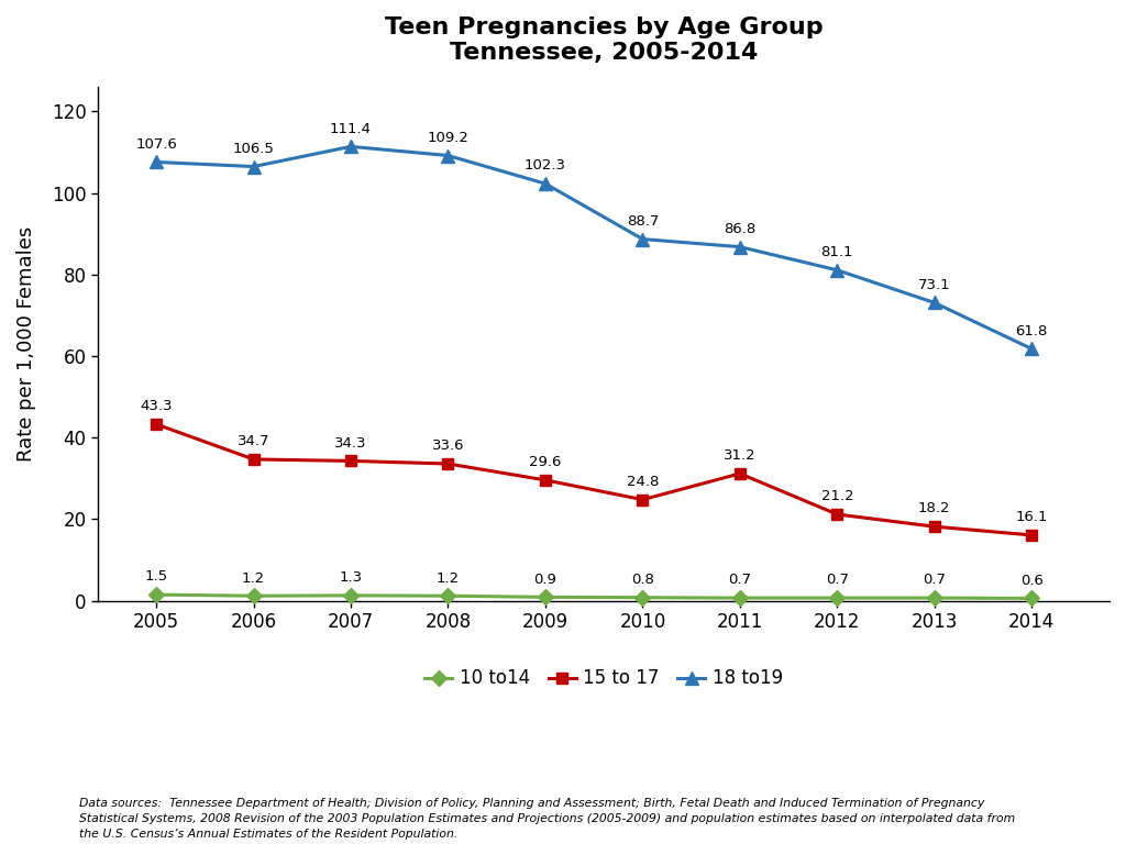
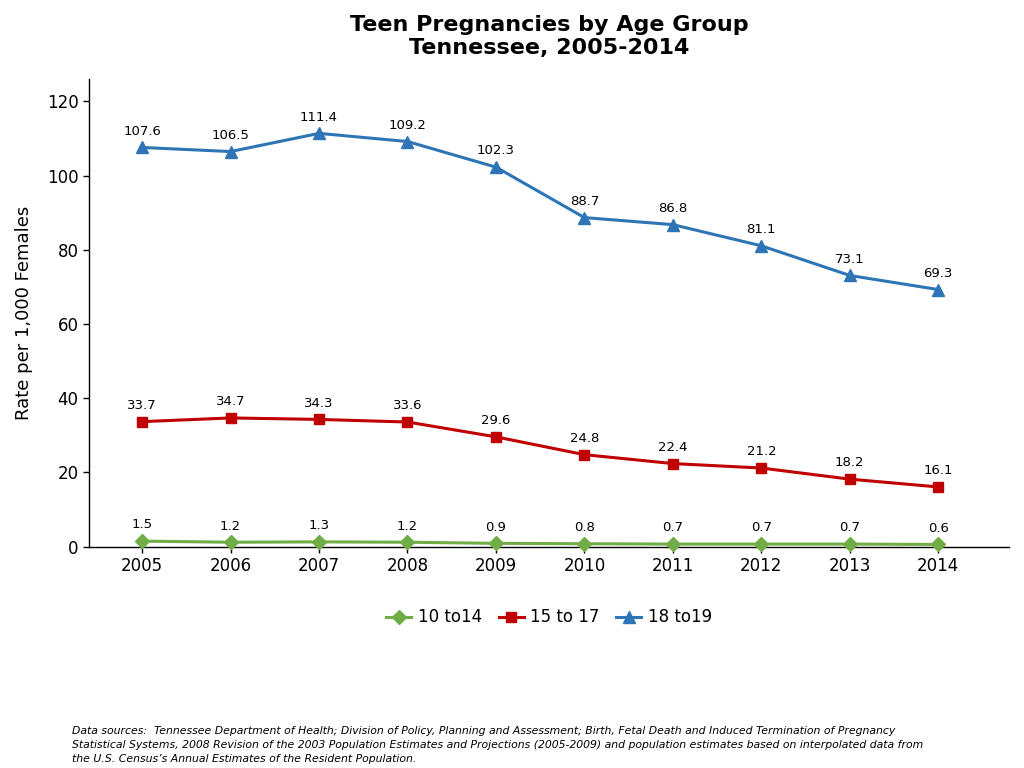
15 to 17/2005: 43.3 -> 33.7
15 to 17/2011: 31.2 -> 22.4
18 to19/2014: 61.8 -> 69.3
